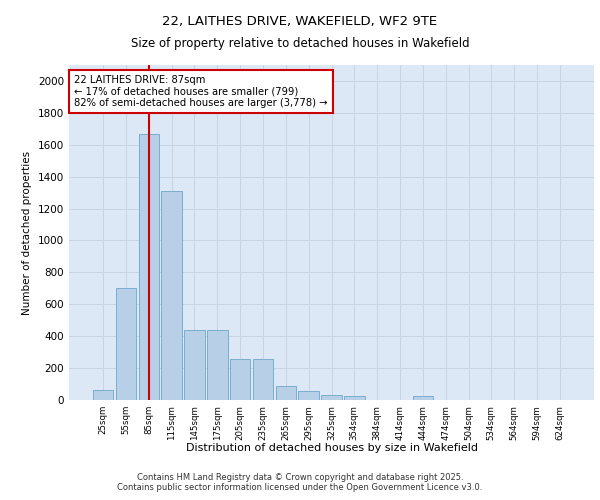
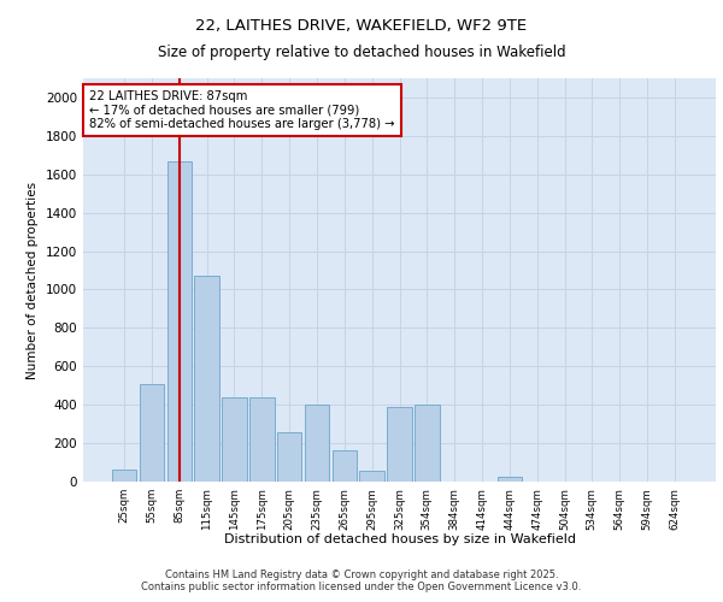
55sqm: 700 -> 510
115sqm: 1310 -> 1070
235sqm: 260 -> 400
265sqm: 90 -> 160
325sqm: 30 -> 390
354sqm: 20 -> 400
